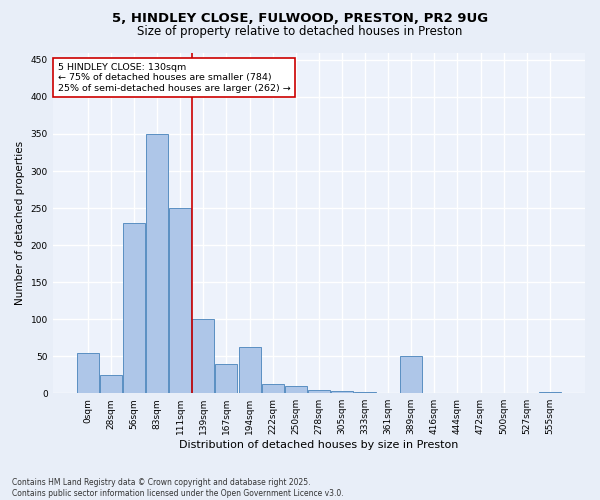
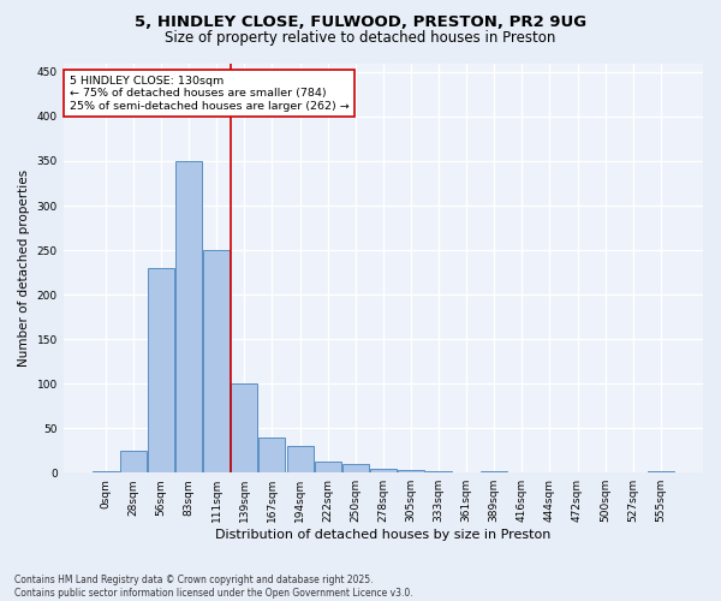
0sqm: 54 -> 2
194sqm: 62 -> 30
389sqm: 50 -> 1
